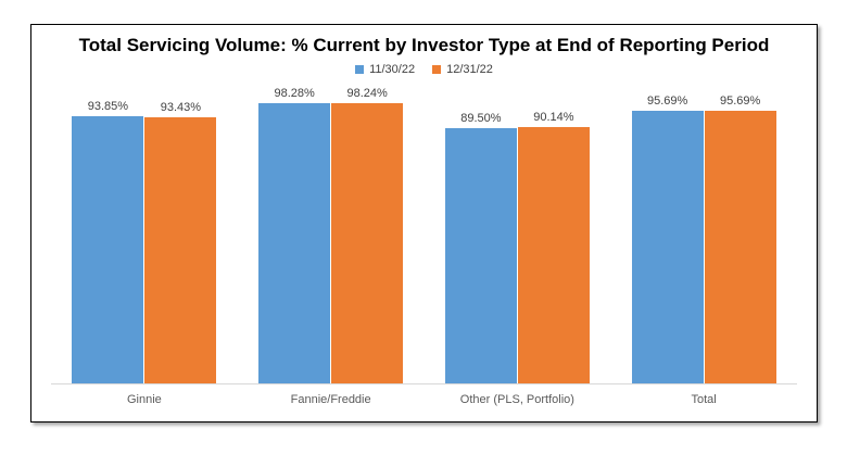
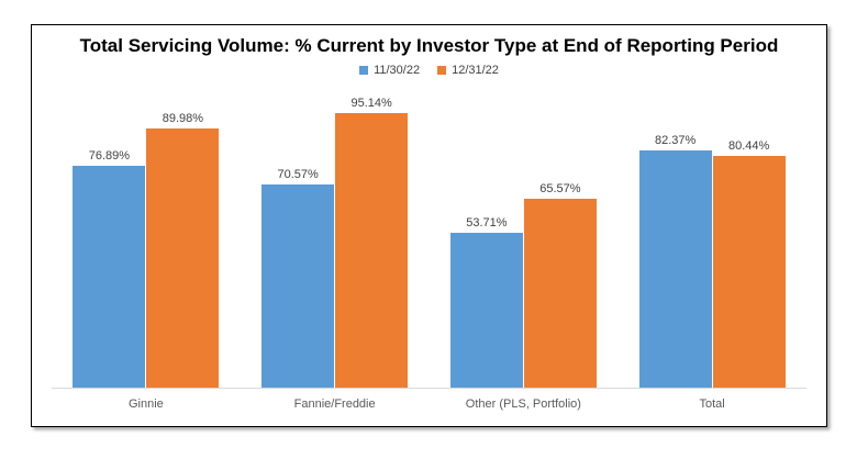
11/30/22/Ginnie: 93.85% -> 76.89%
12/31/22/Ginnie: 93.43% -> 89.98%
11/30/22/Fannie/Freddie: 98.28% -> 70.57%
12/31/22/Fannie/Freddie: 98.24% -> 95.14%
11/30/22/Other (PLS, Portfolio): 89.50% -> 53.71%
12/31/22/Other (PLS, Portfolio): 90.14% -> 65.57%
11/30/22/Total: 95.69% -> 82.37%
12/31/22/Total: 95.69% -> 80.44%
